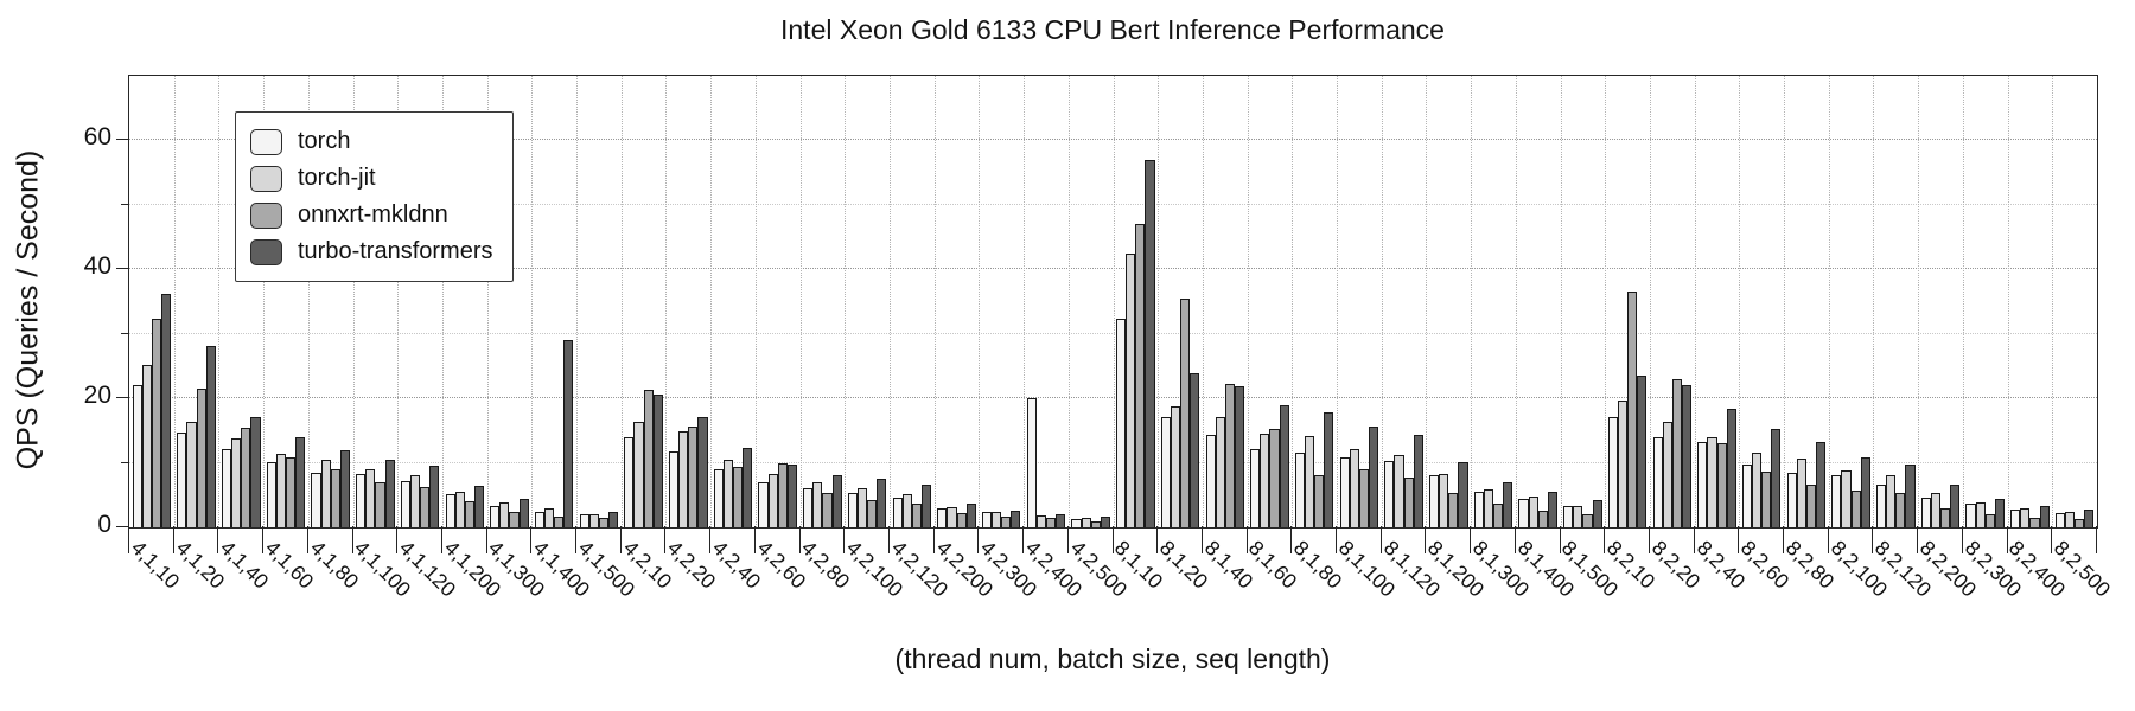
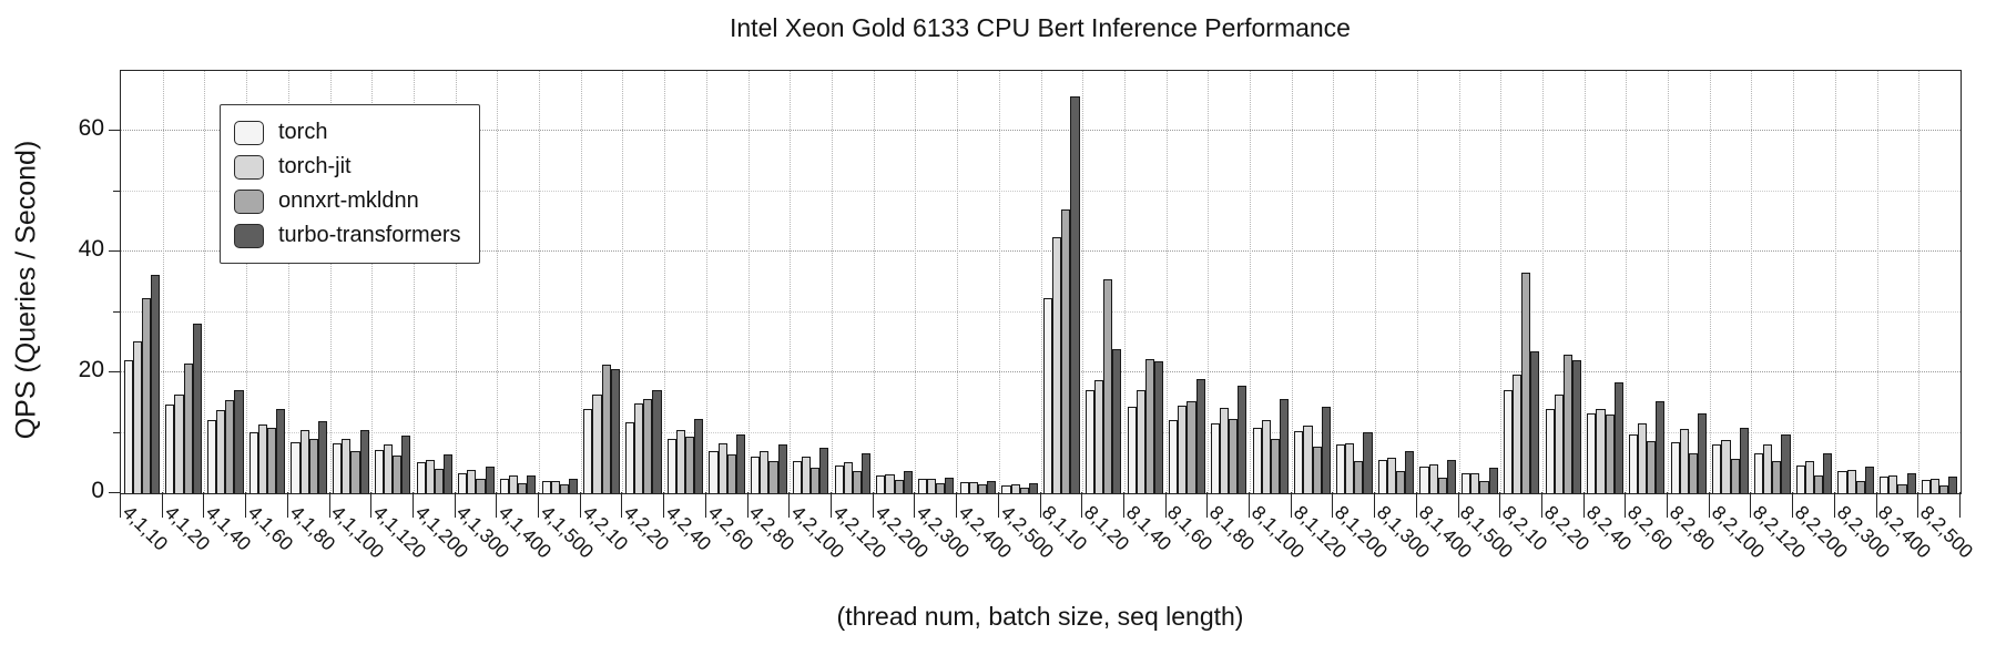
turbo-transformers/4,1,400: 29 -> 3
onnxrt-mkldnn/4,2,60: 10 -> 6
torch/4,2,400: 20 -> 2
turbo-transformers/8,1,10: 57 -> 66
onnxrt-mkldnn/8,1,80: 8 -> 12
